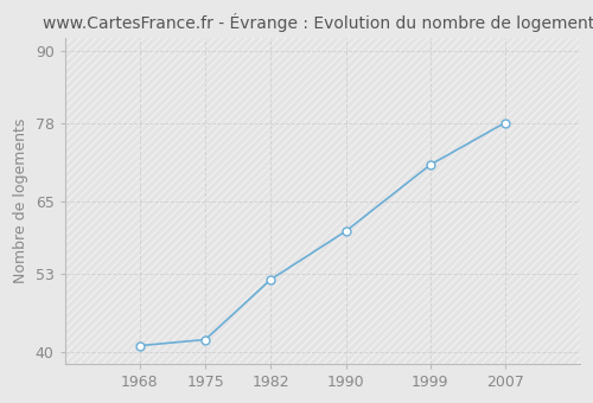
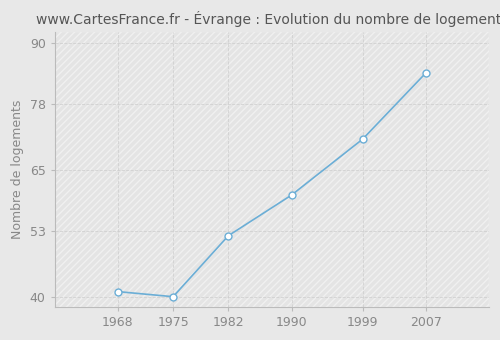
1975: 42 -> 40
2007: 78 -> 84
